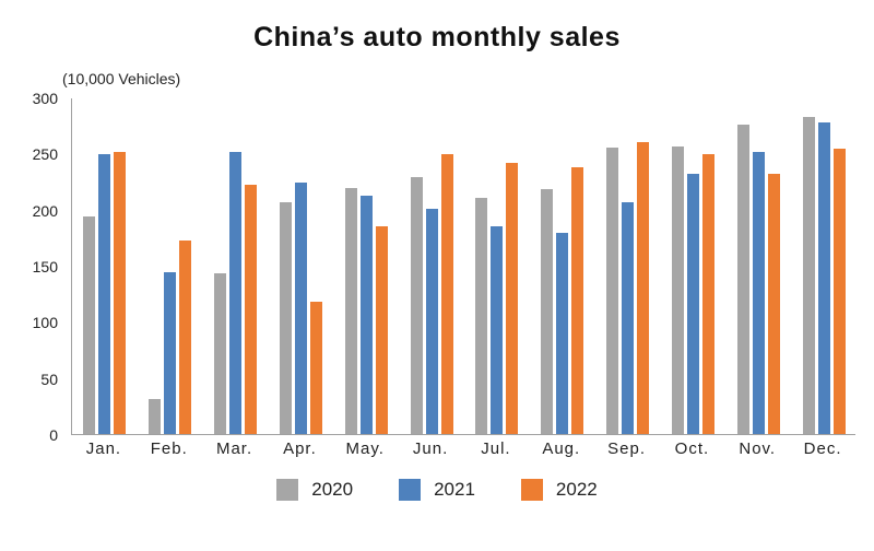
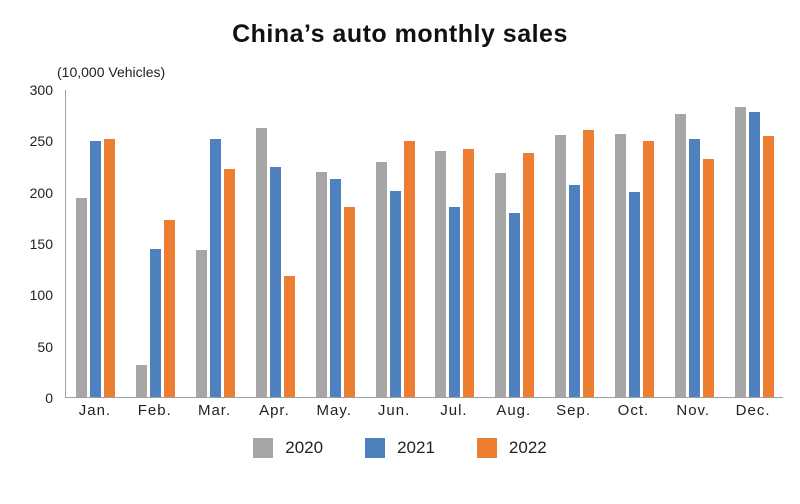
2020/Apr.: 207 -> 263
2020/Jul.: 211 -> 240
2021/Oct.: 233 -> 200
